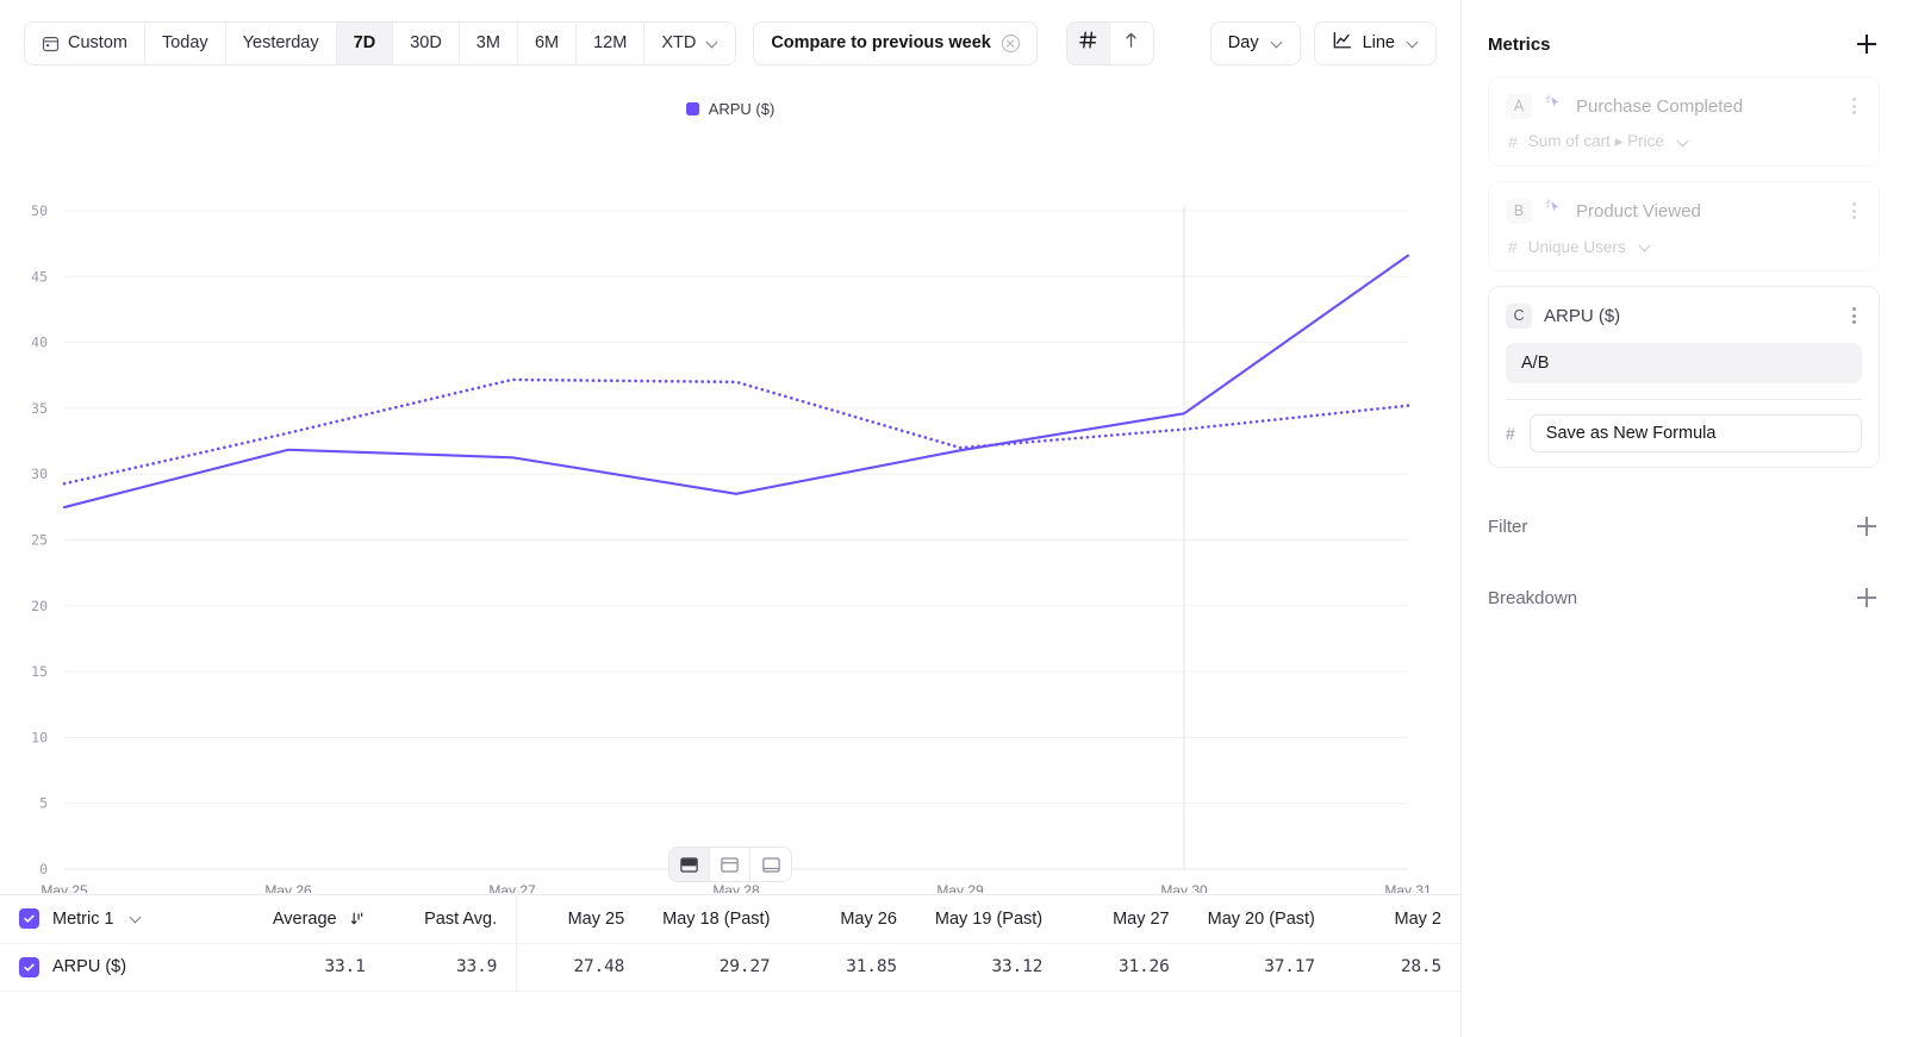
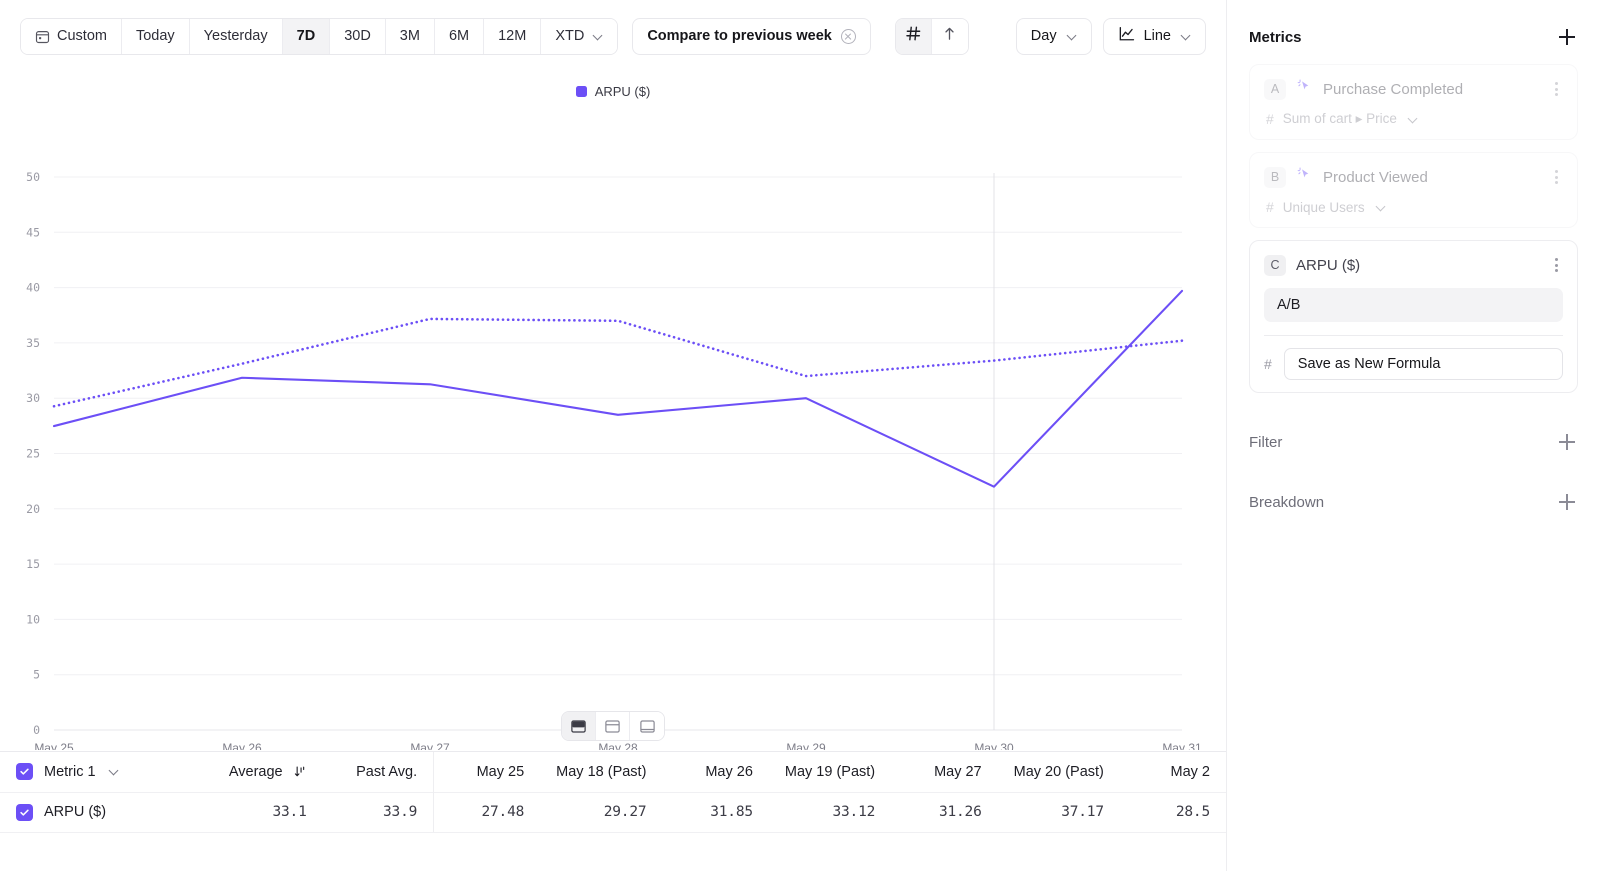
ARPU ($)/May 29: 31.8 -> 30.0
ARPU ($)/May 30: 34.6 -> 22.0
ARPU ($)/May 31: 46.6 -> 39.7
